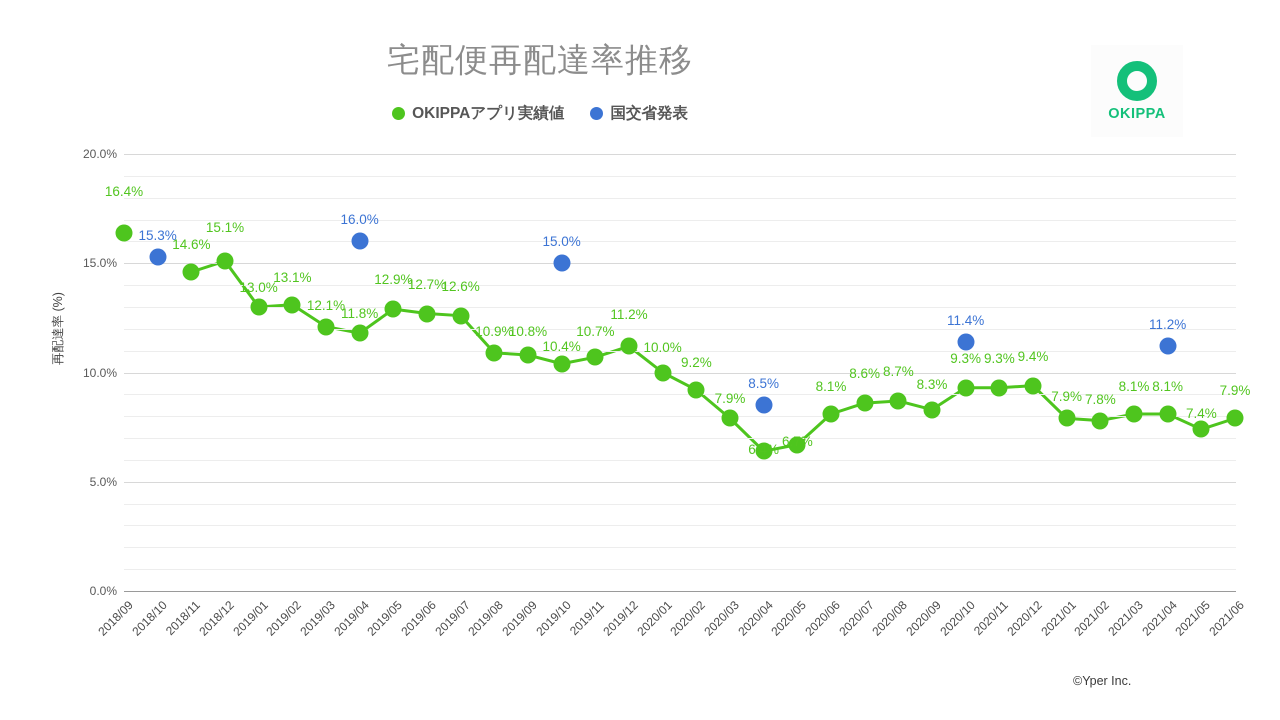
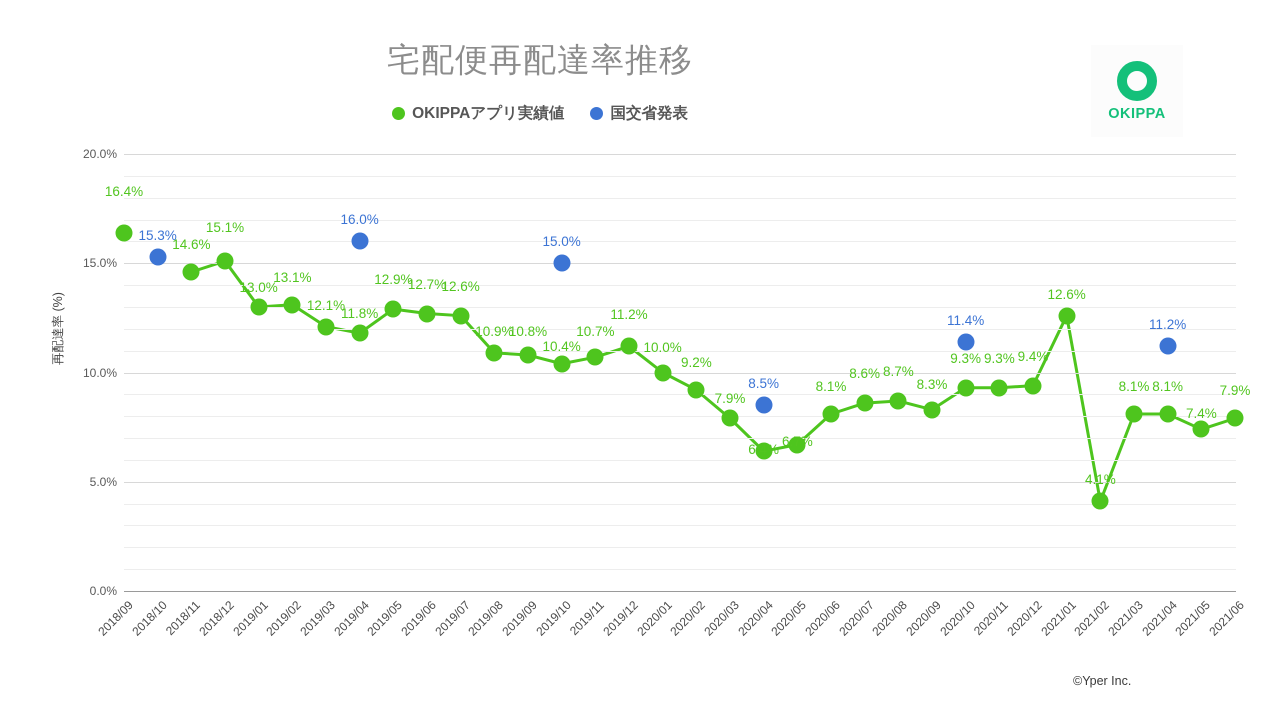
OKIPPAアプリ実績値/2021/01: 7.9% -> 12.6%
OKIPPAアプリ実績値/2021/02: 7.8% -> 4.1%
